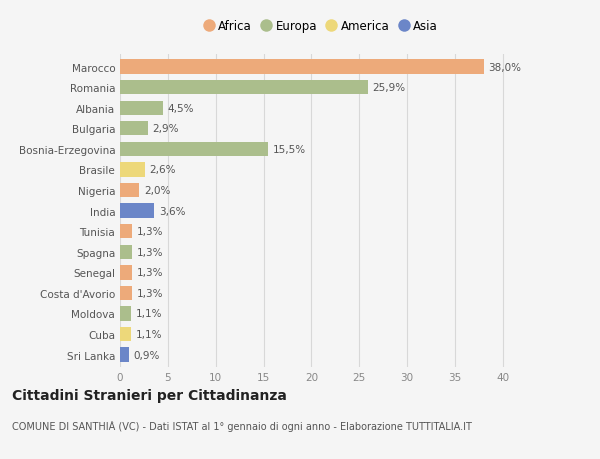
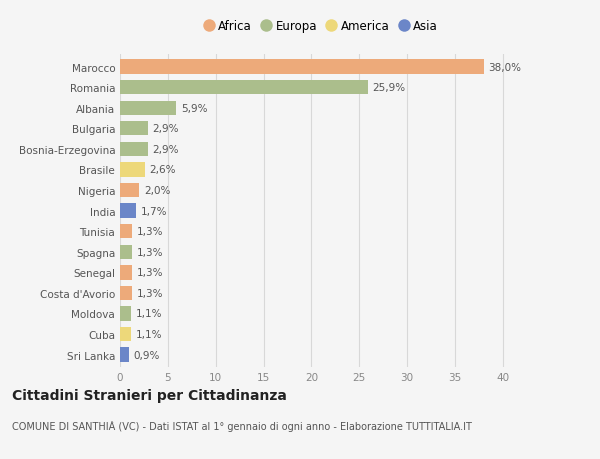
Albania: 4,5% -> 5,9%
Bosnia-Erzegovina: 15,5% -> 2,9%
India: 3,6% -> 1,7%
